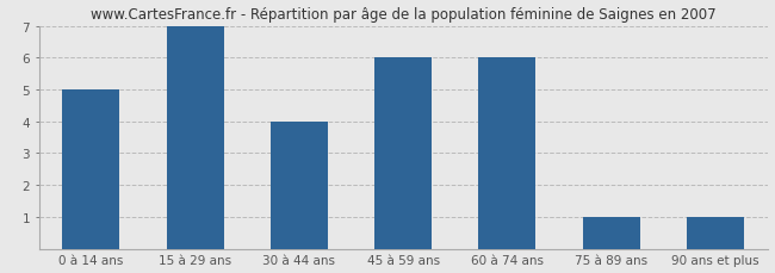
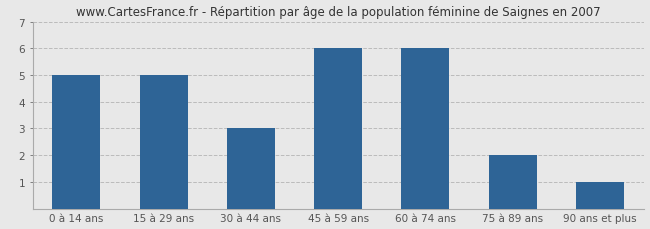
15 à 29 ans: 7 -> 5
30 à 44 ans: 4 -> 3
75 à 89 ans: 1 -> 2
